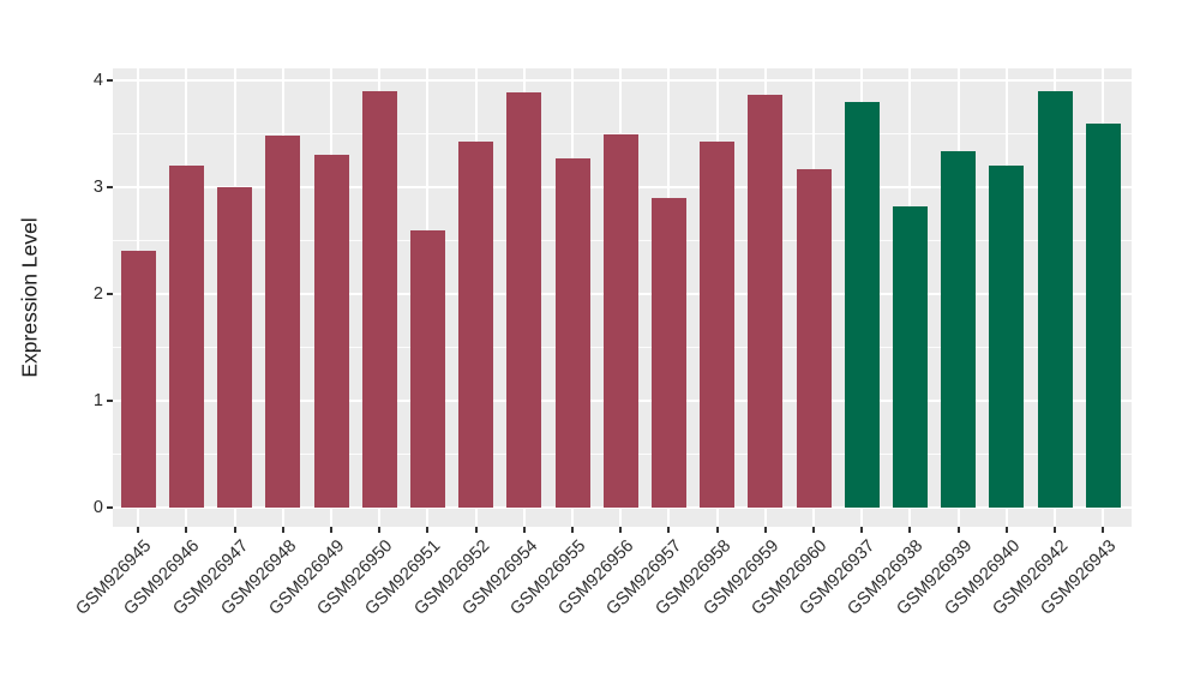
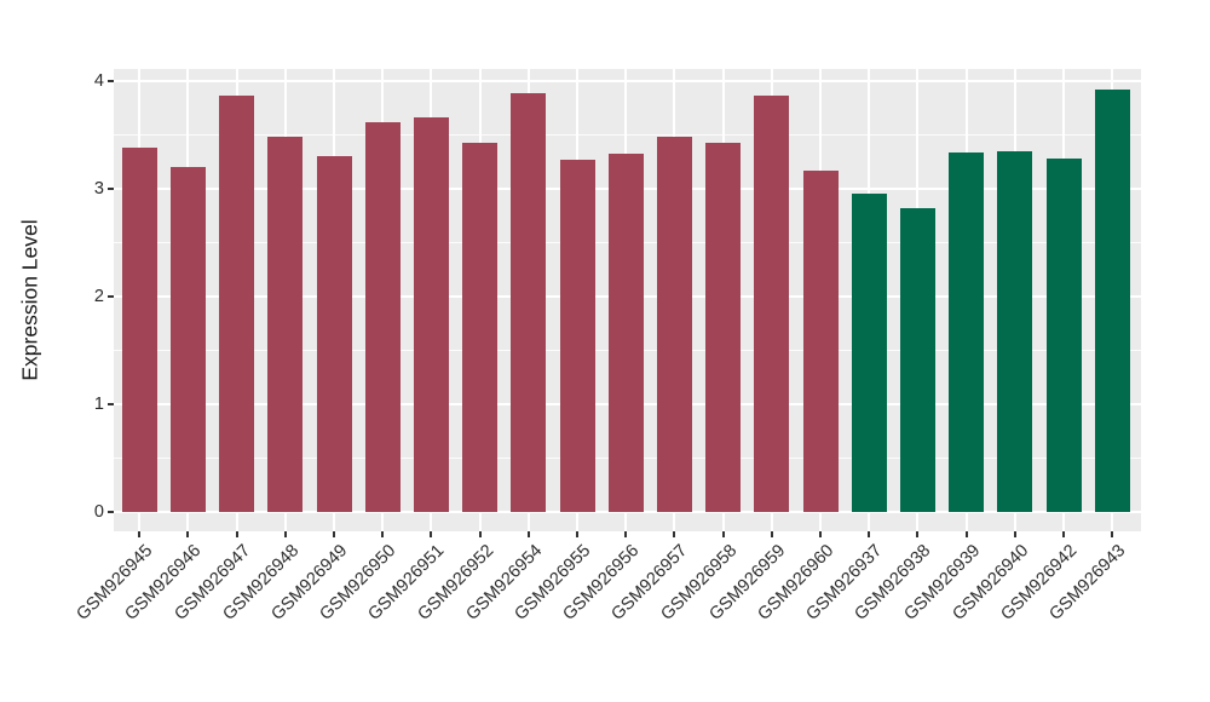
GSM926945: 2.4 -> 3.4
GSM926947: 3.0 -> 3.9
GSM926950: 3.9 -> 3.6
GSM926951: 2.6 -> 3.7
GSM926956: 3.5 -> 3.3
GSM926957: 2.9 -> 3.5
GSM926937: 3.8 -> 3.0
GSM926940: 3.2 -> 3.4
GSM926942: 3.9 -> 3.3
GSM926943: 3.6 -> 3.9
